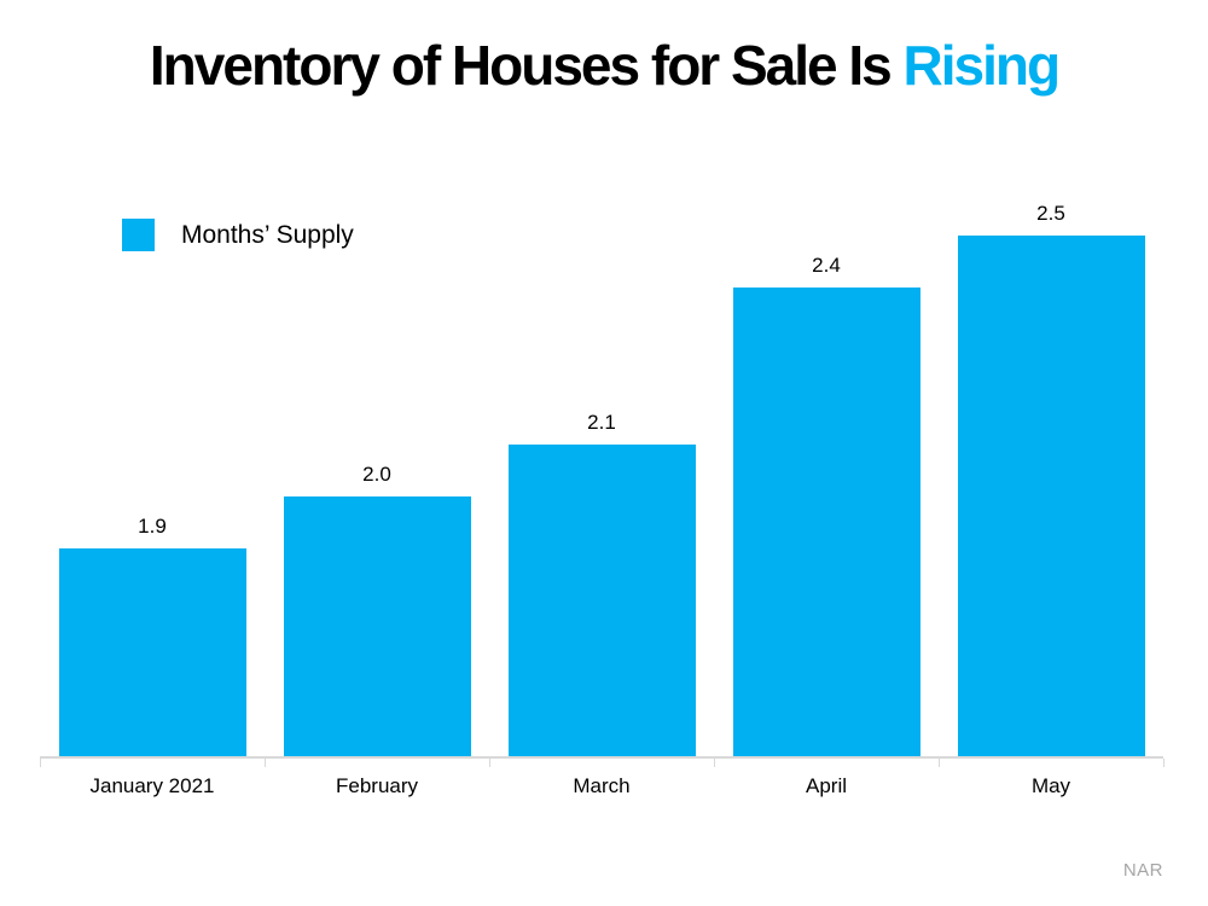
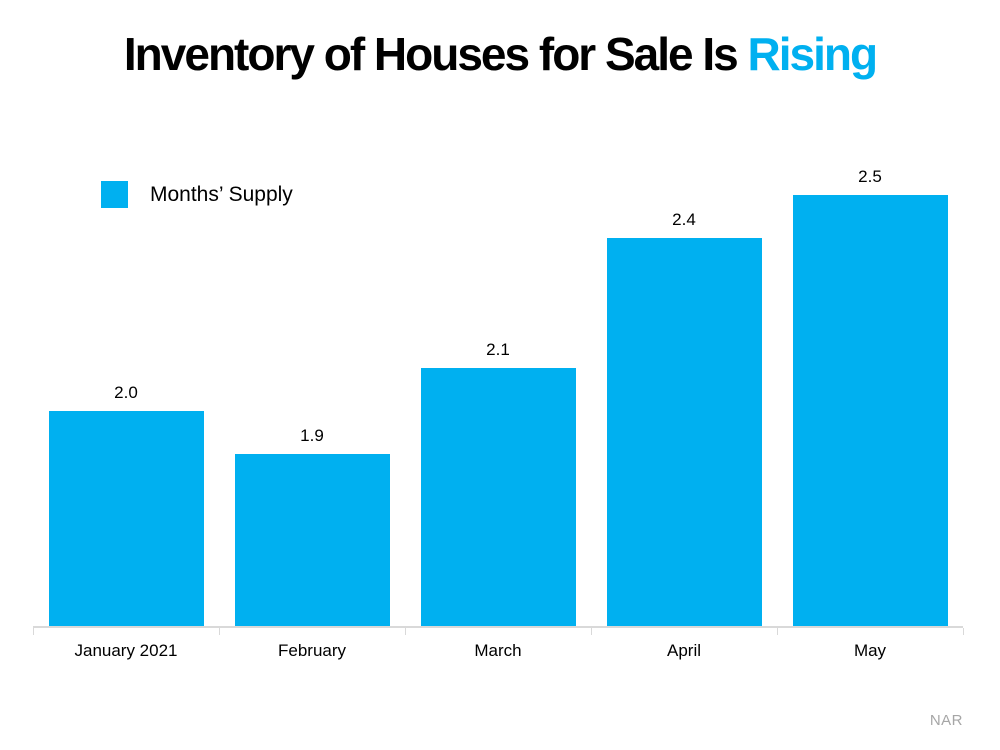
January 2021: 1.9 -> 2.0
February: 2.0 -> 1.9
